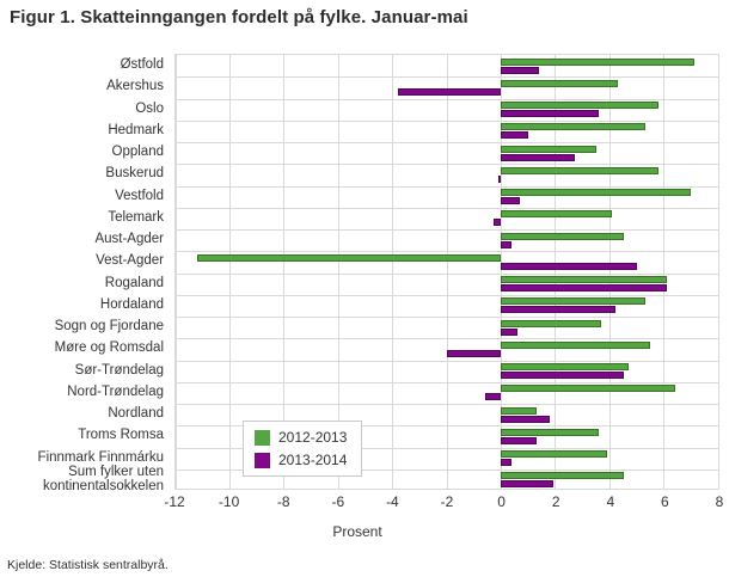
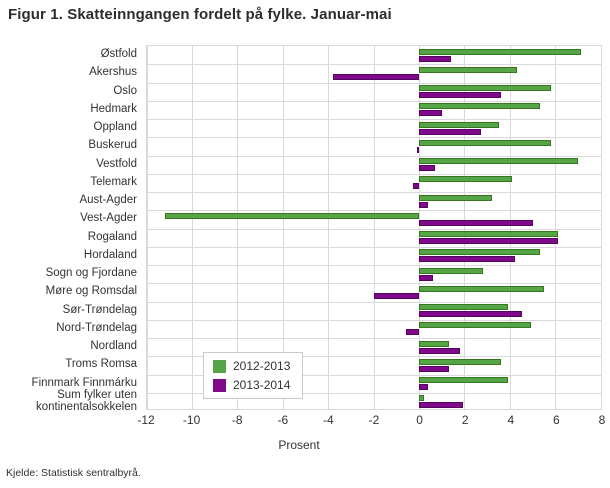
2012-2013/Aust-Agder: 4.5 -> 3.2
2012-2013/Sogn og Fjordane: 3.7 -> 2.8
2012-2013/Sør-Trøndelag: 4.7 -> 3.9
2012-2013/Nord-Trøndelag: 6.4 -> 4.9
2012-2013/Sum fylker uten kontinentalsokkelen: 4.5 -> 0.2
